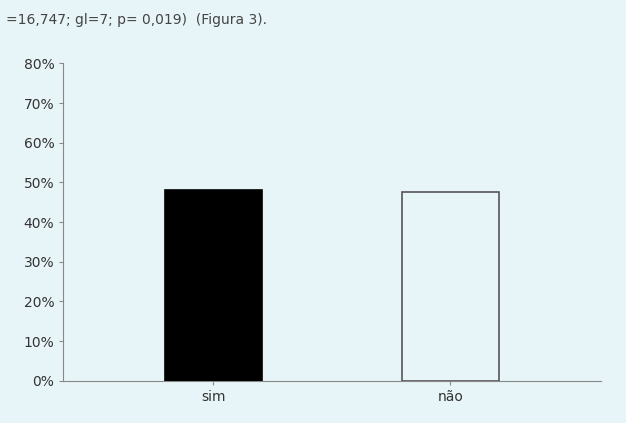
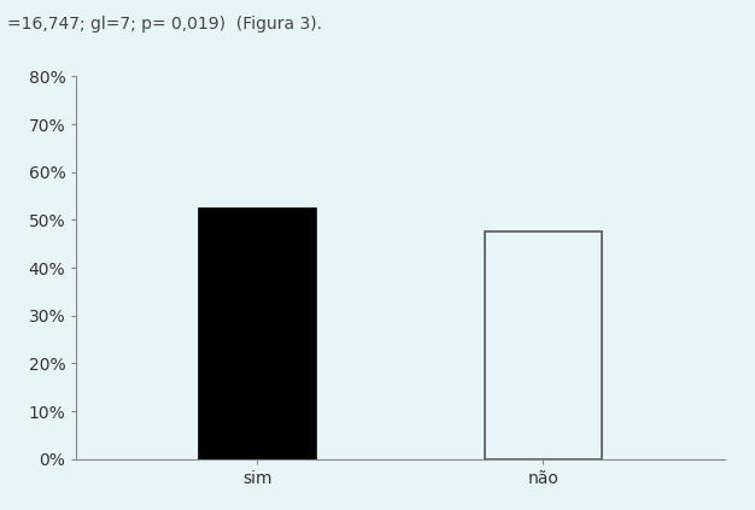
sim: 48.0% -> 52.3%
